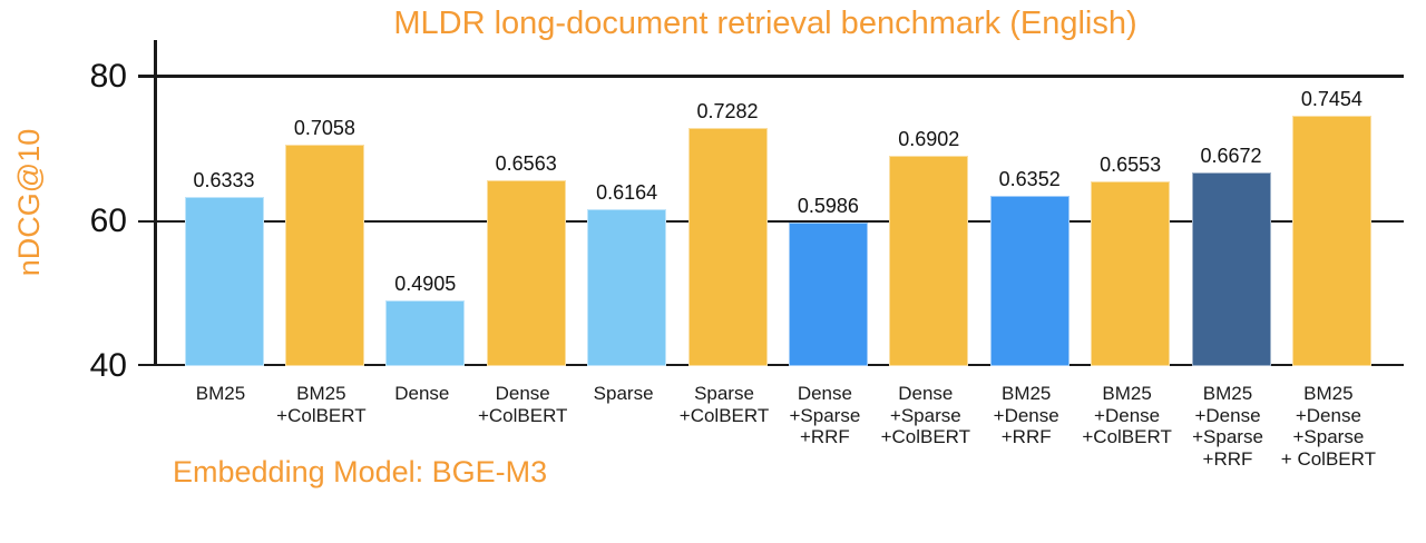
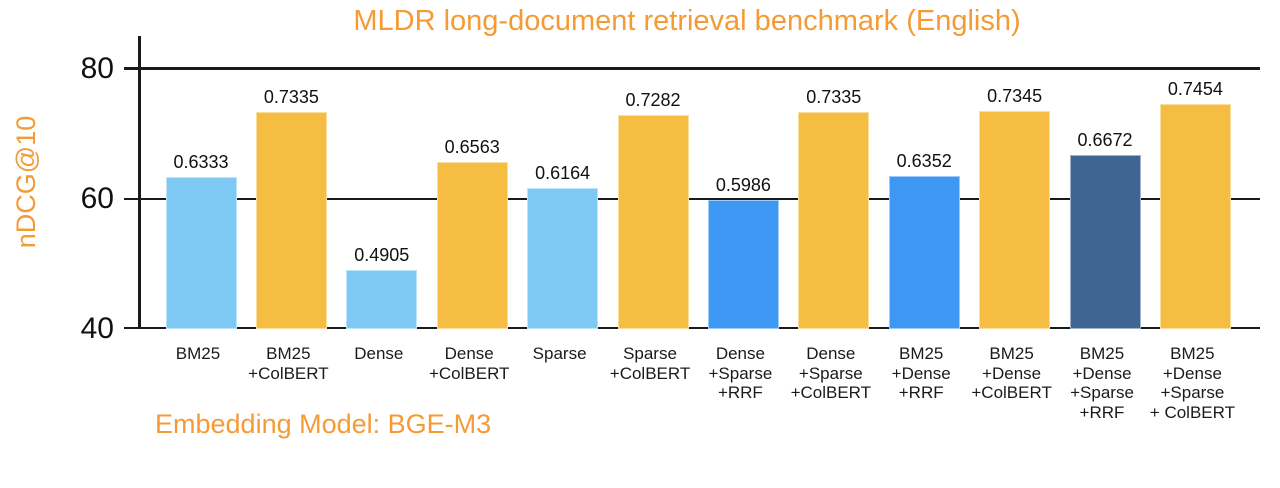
BM25 +ColBERT: 0.7058 -> 0.7335
Dense +Sparse +ColBERT: 0.6902 -> 0.7335
BM25 +Dense +ColBERT: 0.6553 -> 0.7345
